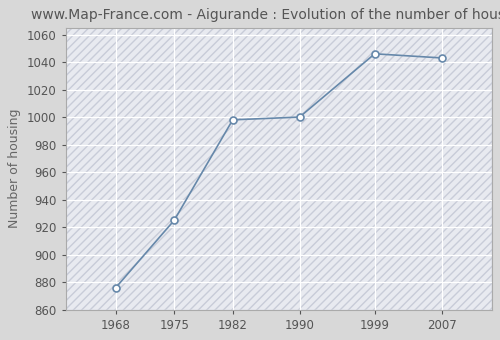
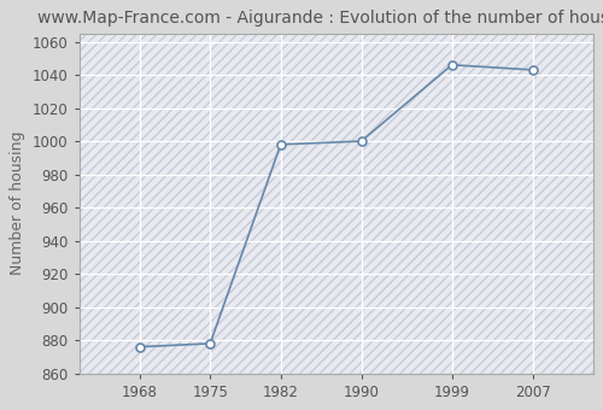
1975: 925 -> 878
